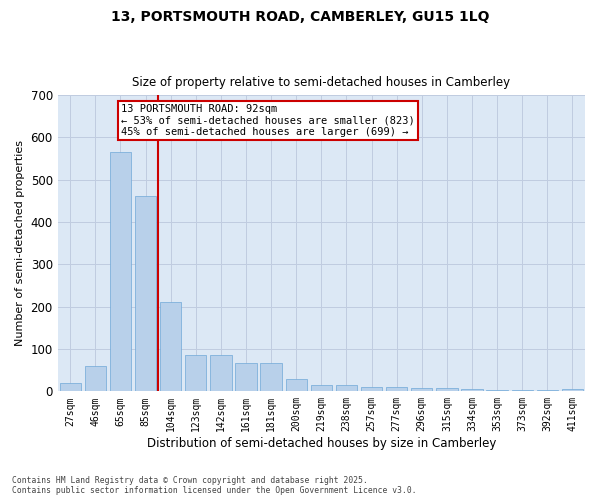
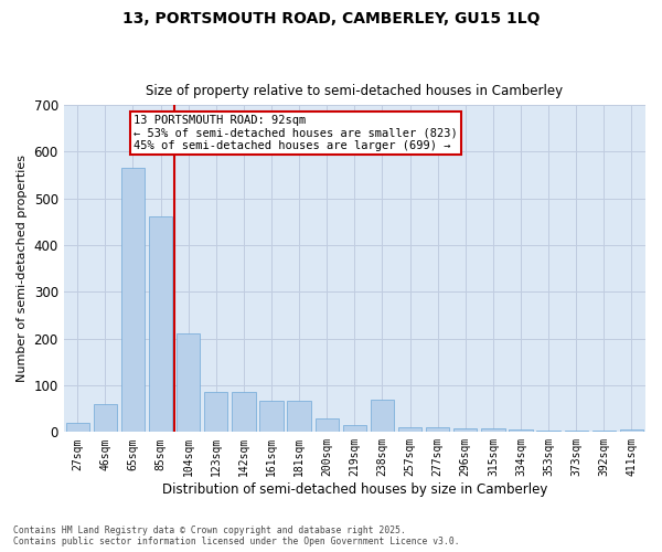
238sqm: 15 -> 70
